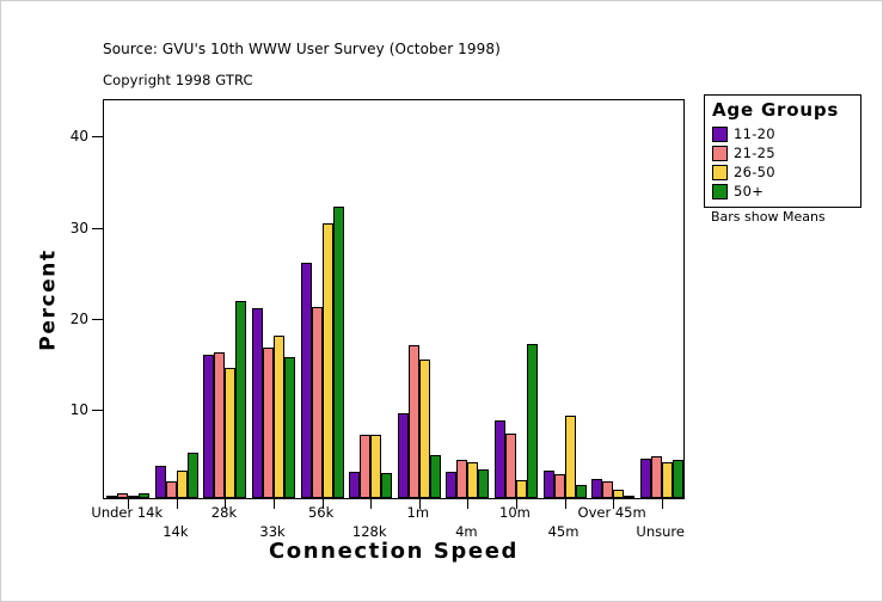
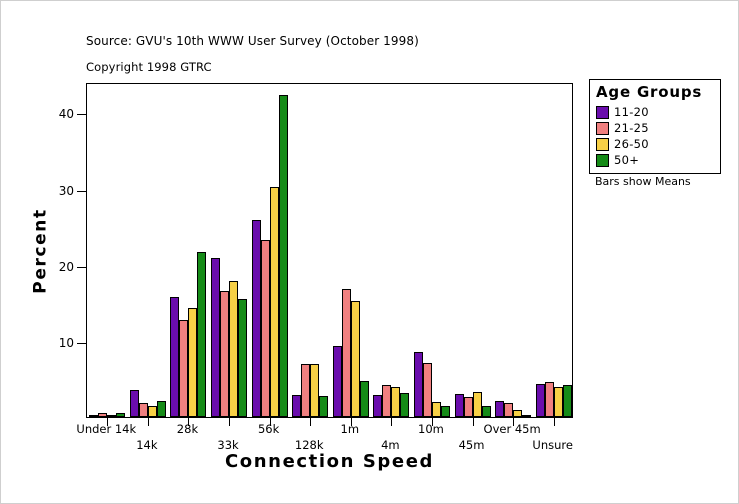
26-50/14k: 3 -> 2
50+/14k: 5 -> 2
21-25/28k: 16 -> 13
21-25/56k: 21 -> 23
50+/56k: 32 -> 42
50+/10m: 17 -> 2
26-50/45m: 9 -> 3
